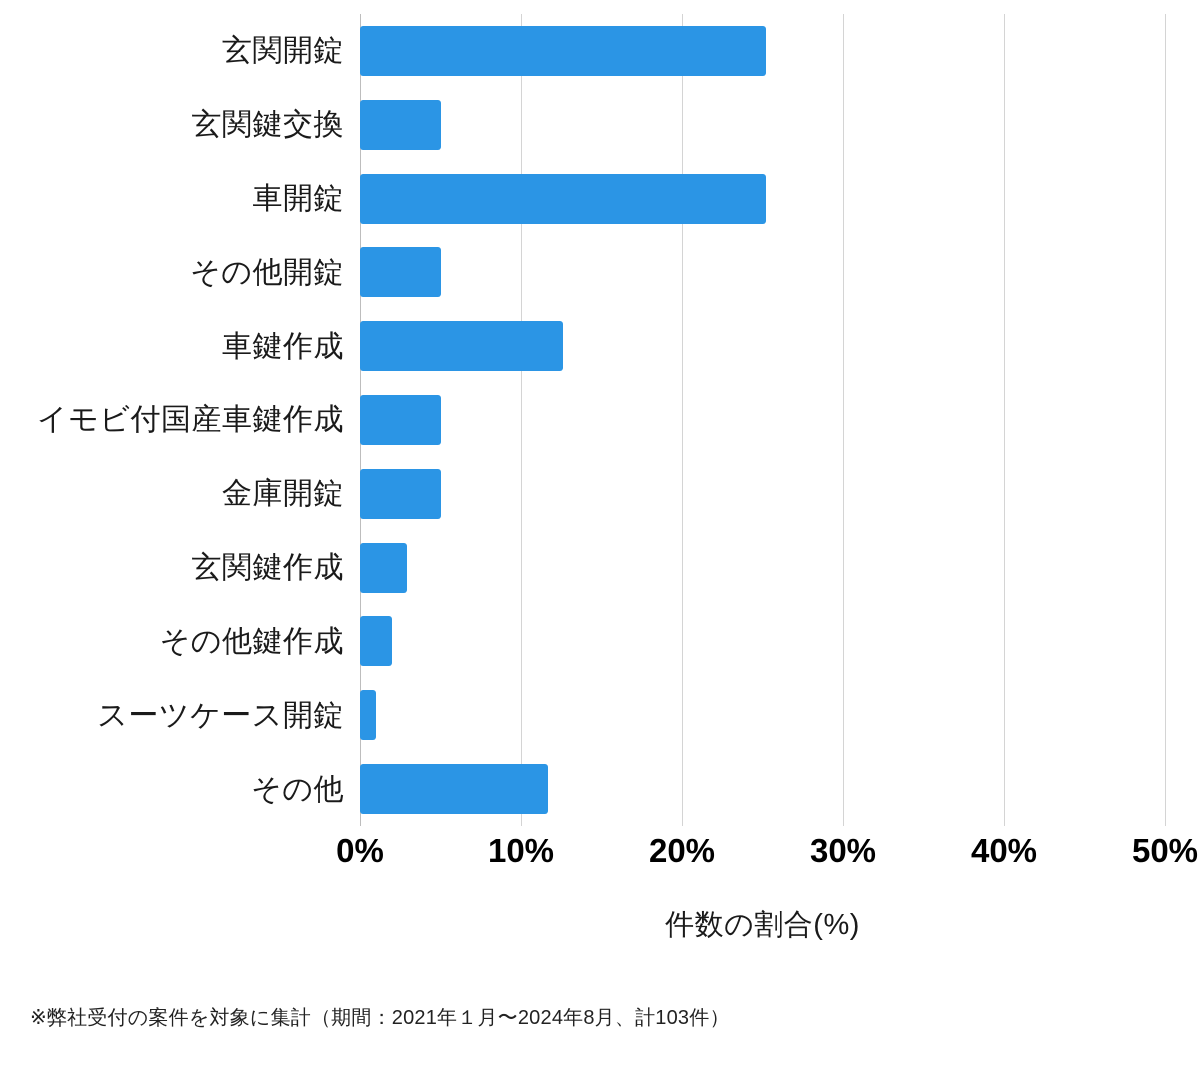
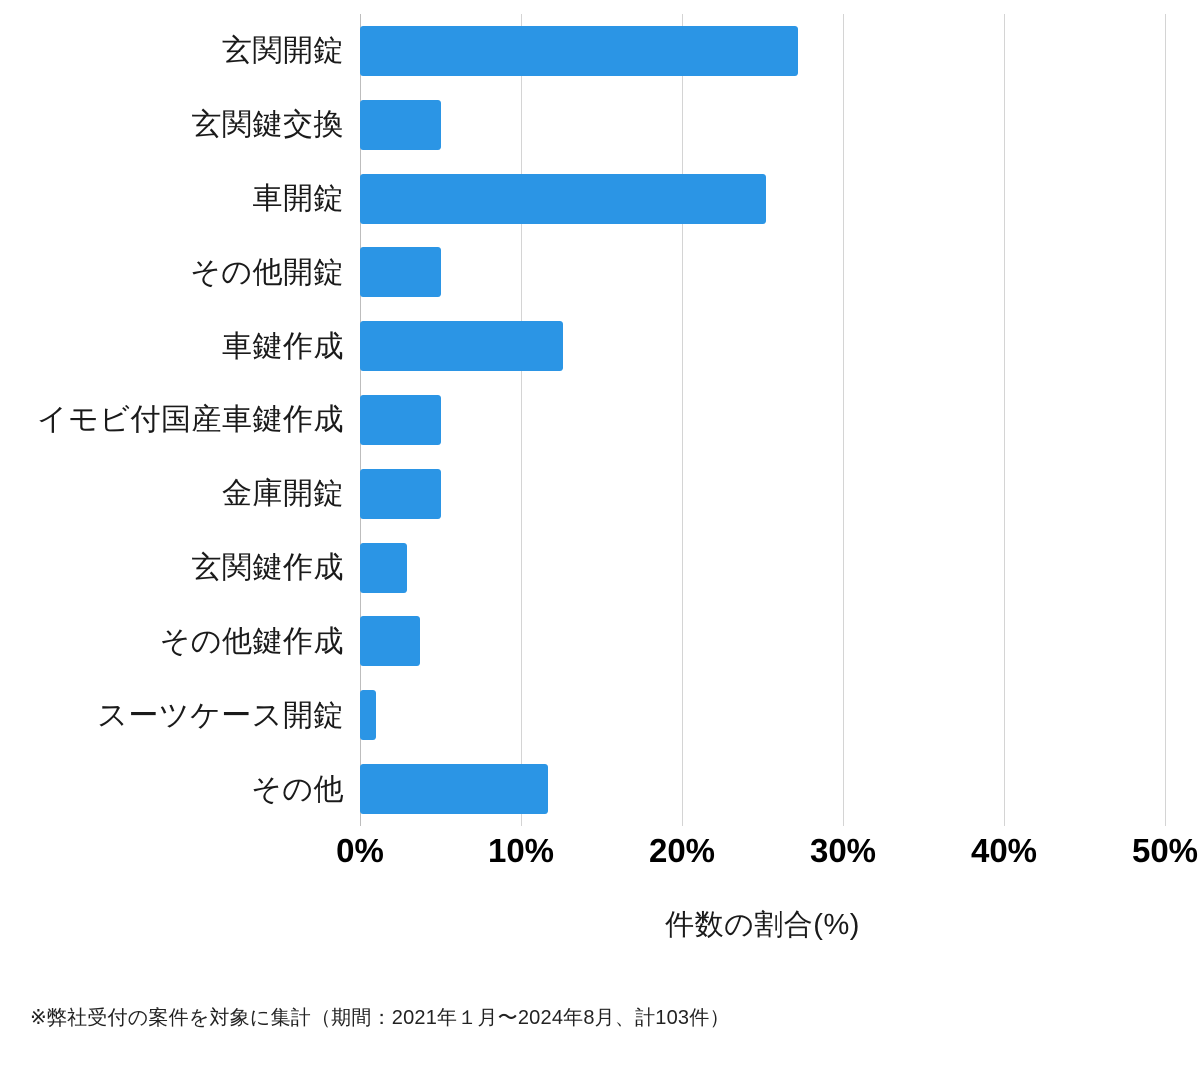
玄関開錠: 25.2% -> 27.2%
その他鍵作成: 2.0% -> 3.7%
